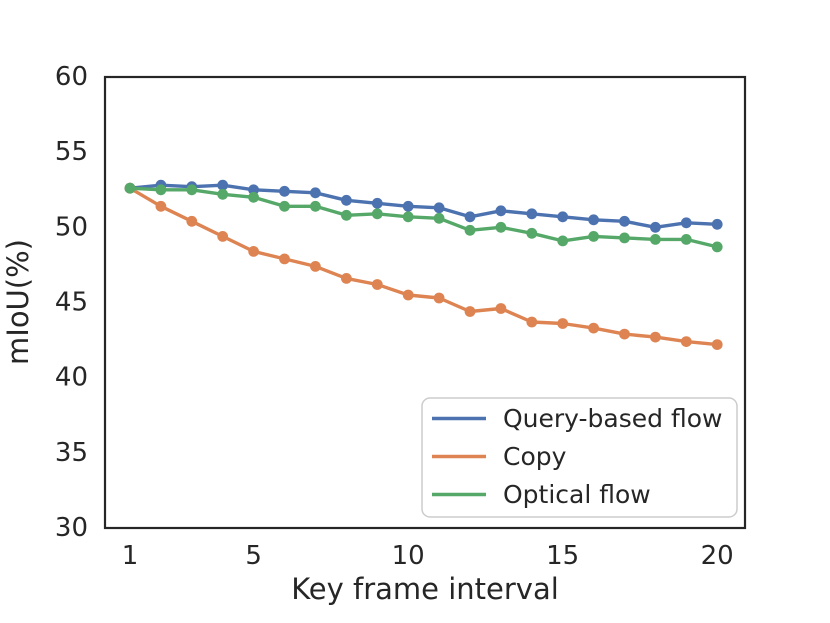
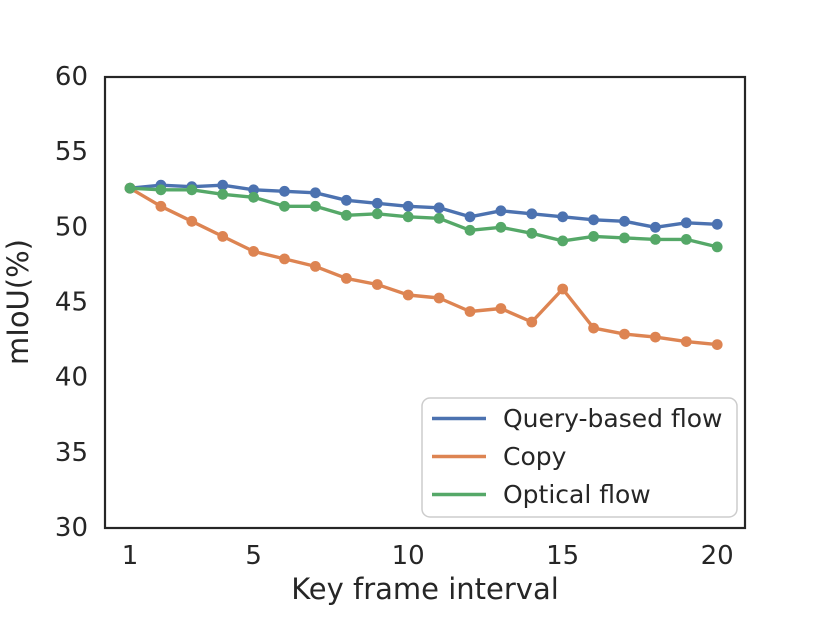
Copy/15: 43.6 -> 45.9
